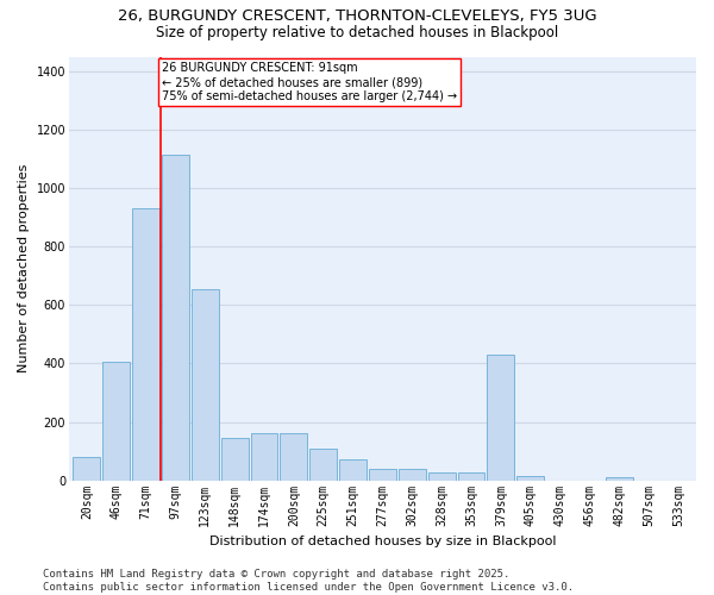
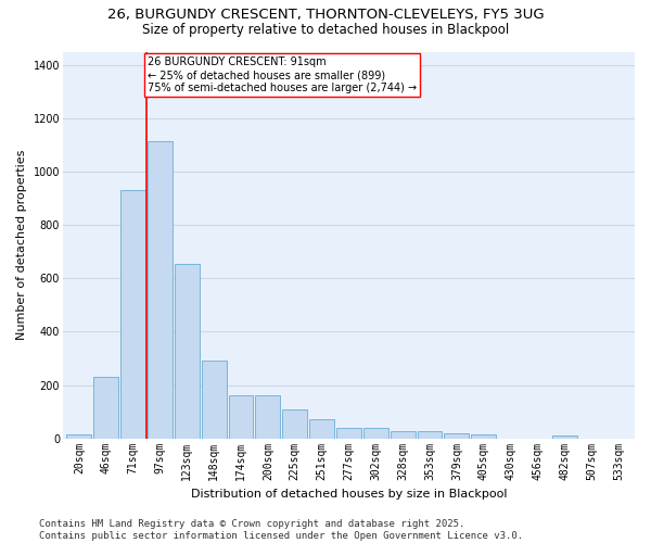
20sqm: 80 -> 15
46sqm: 405 -> 230
148sqm: 145 -> 290
379sqm: 430 -> 20
